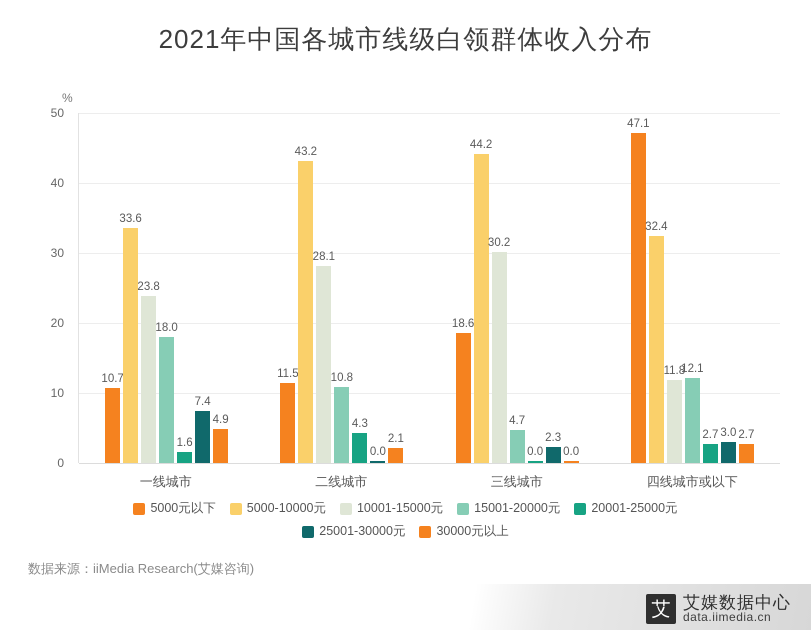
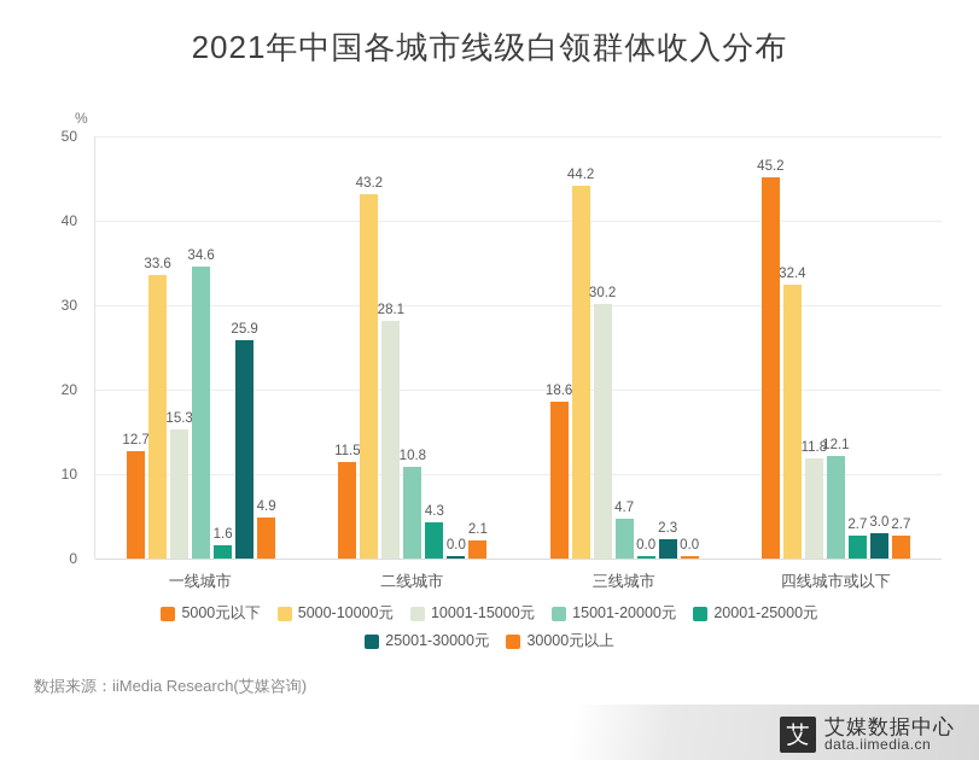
5000元以下/一线城市: 10.7 -> 12.7
10001-15000元/一线城市: 23.8 -> 15.3
15001-20000元/一线城市: 18.0 -> 34.6
25001-30000元/一线城市: 7.4 -> 25.9
5000元以下/四线城市或以下: 47.1 -> 45.2
